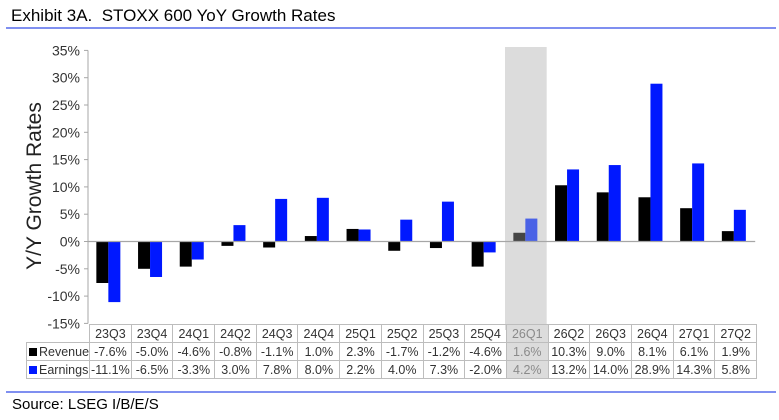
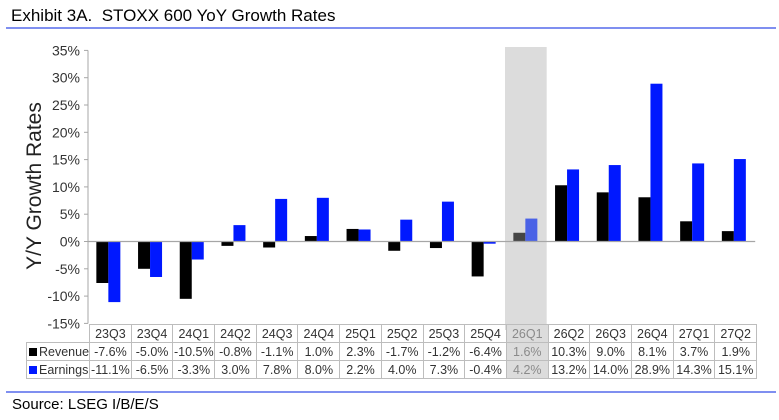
Revenue/24Q1: -4.6% -> -10.5%
Revenue/25Q4: -4.6% -> -6.4%
Earnings/25Q4: -2.0% -> -0.4%
Revenue/27Q1: 6.1% -> 3.7%
Earnings/27Q2: 5.8% -> 15.1%
